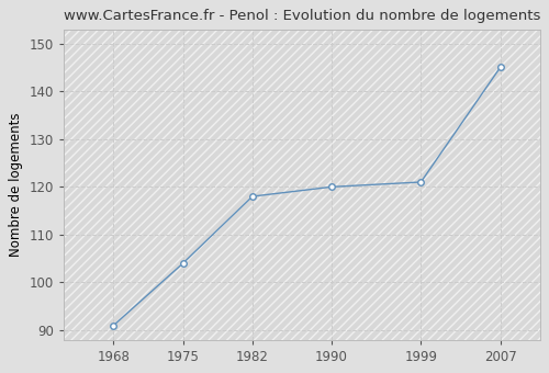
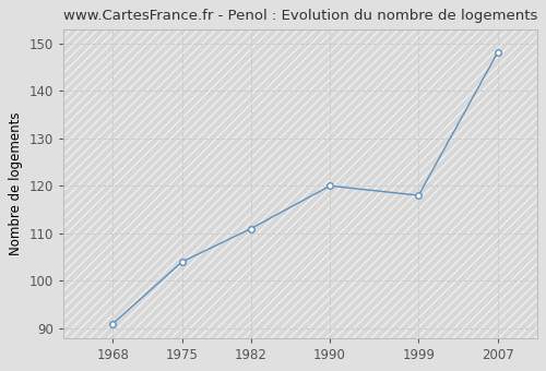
1982: 118 -> 111
1999: 121 -> 118
2007: 145 -> 148
